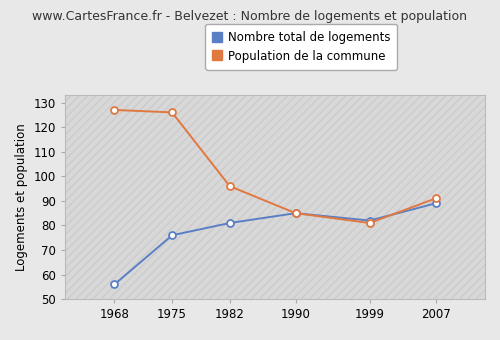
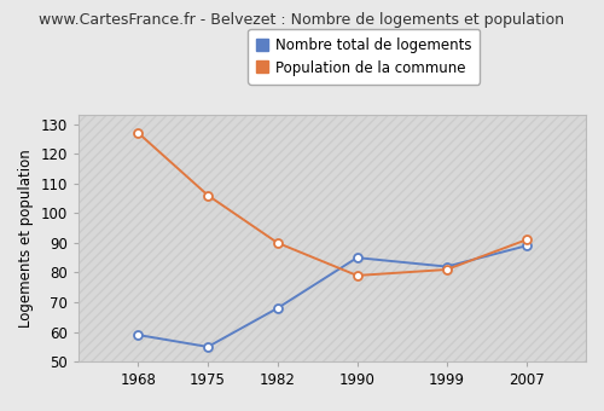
Nombre total de logements/1968: 56 -> 59
Nombre total de logements/1975: 76 -> 55
Population de la commune/1975: 126 -> 106
Nombre total de logements/1982: 81 -> 68
Population de la commune/1982: 96 -> 90
Population de la commune/1990: 85 -> 79
